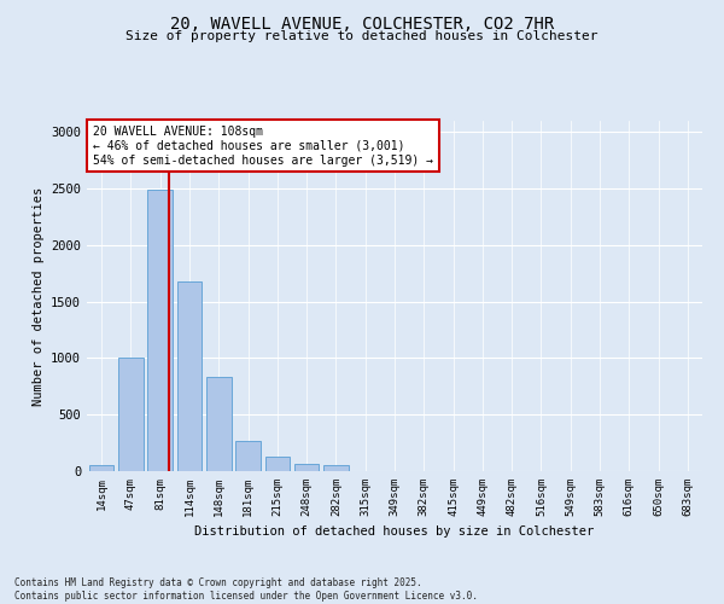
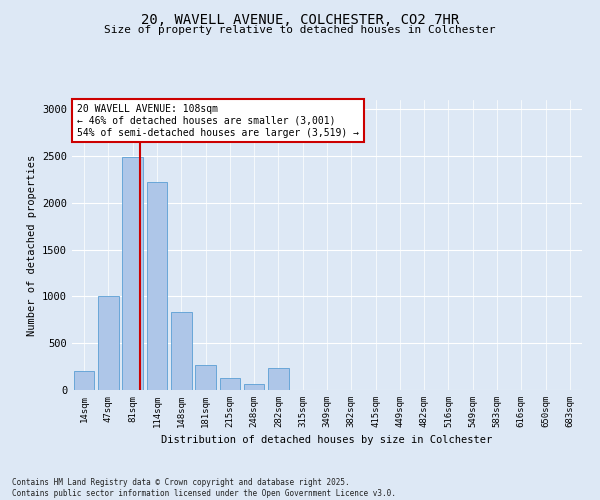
14sqm: 60 -> 200
114sqm: 1680 -> 2220
282sqm: 50 -> 240
